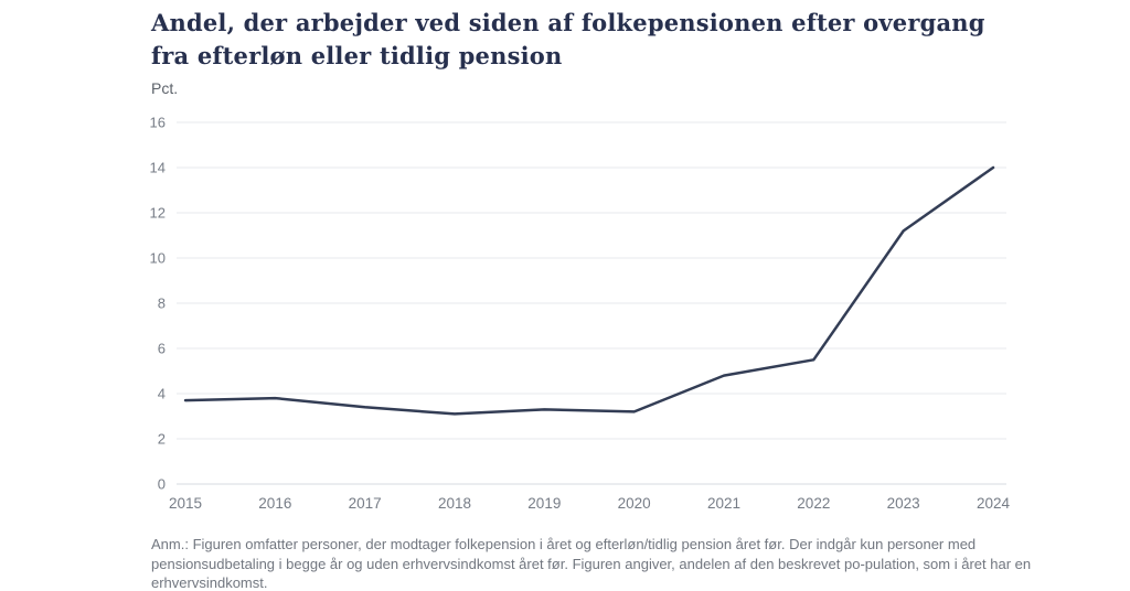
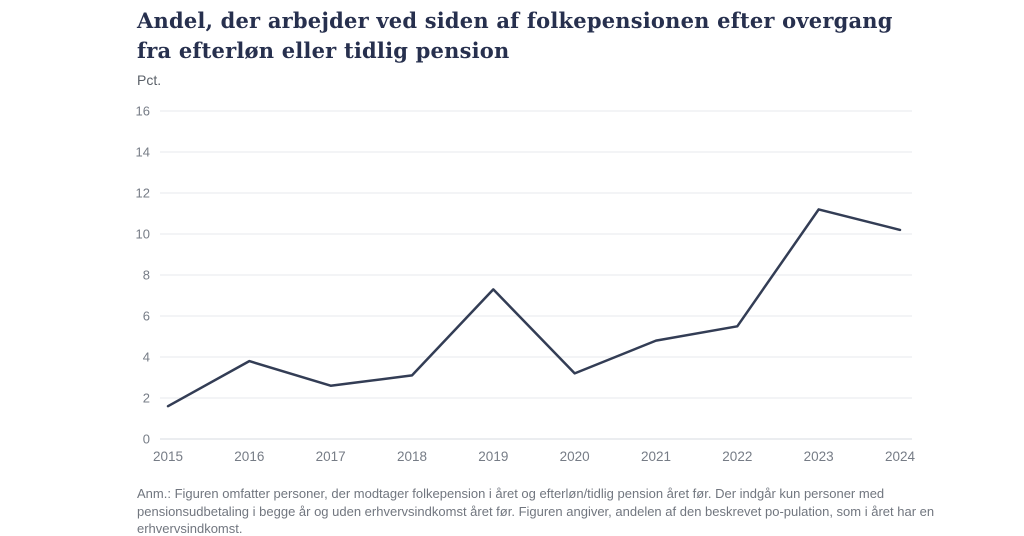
2015: 3.7 -> 1.6
2017: 3.4 -> 2.6
2019: 3.3 -> 7.3
2024: 14.0 -> 10.2
